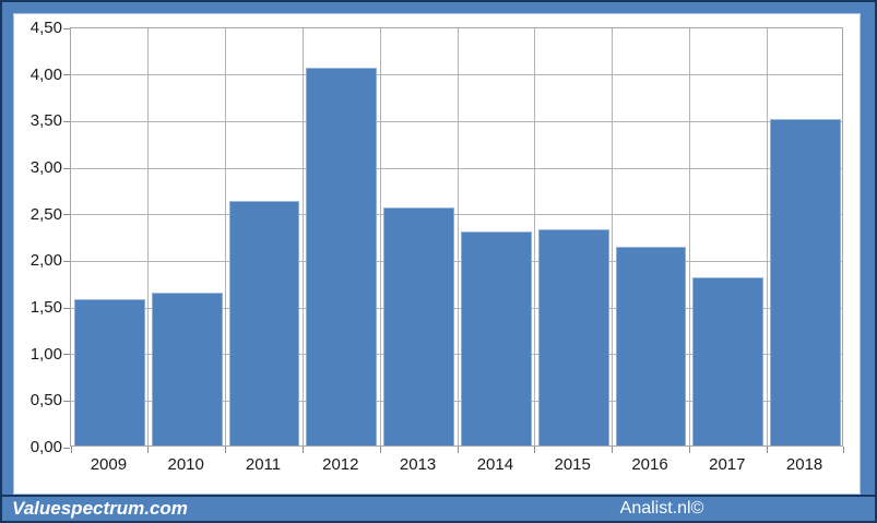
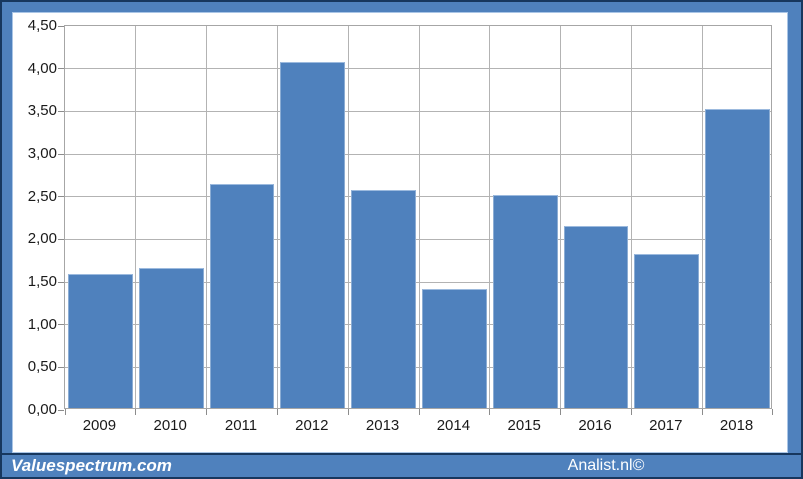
2014: 2,3 -> 1,4
2015: 2,3 -> 2,5
